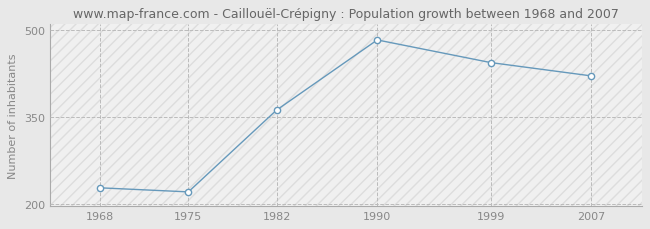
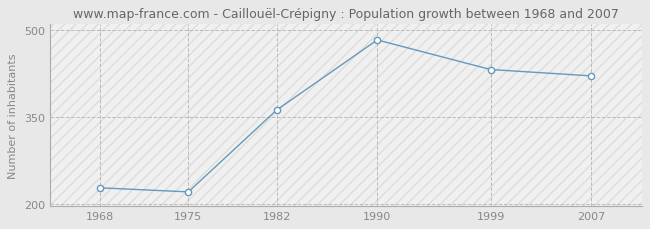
1999: 444 -> 432
